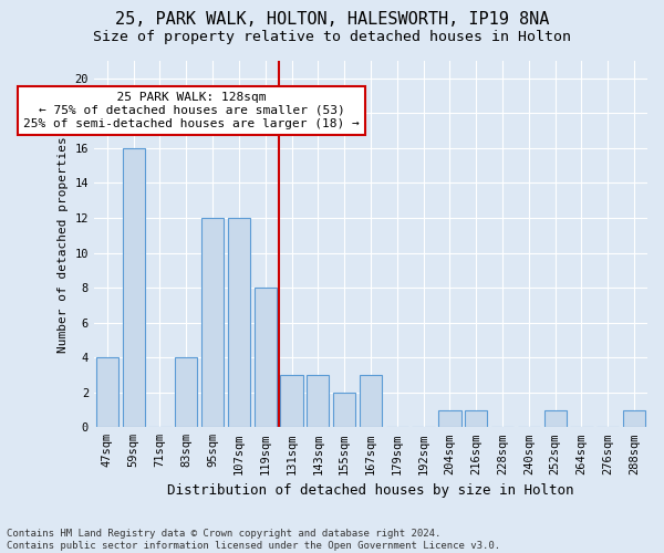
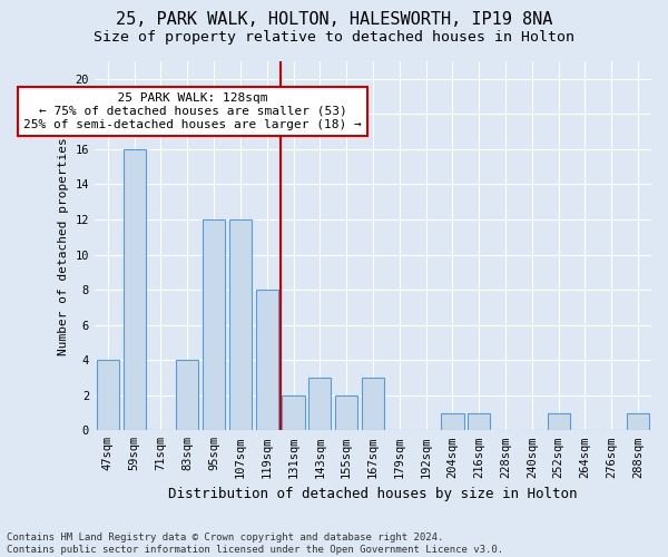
131sqm: 3 -> 2
